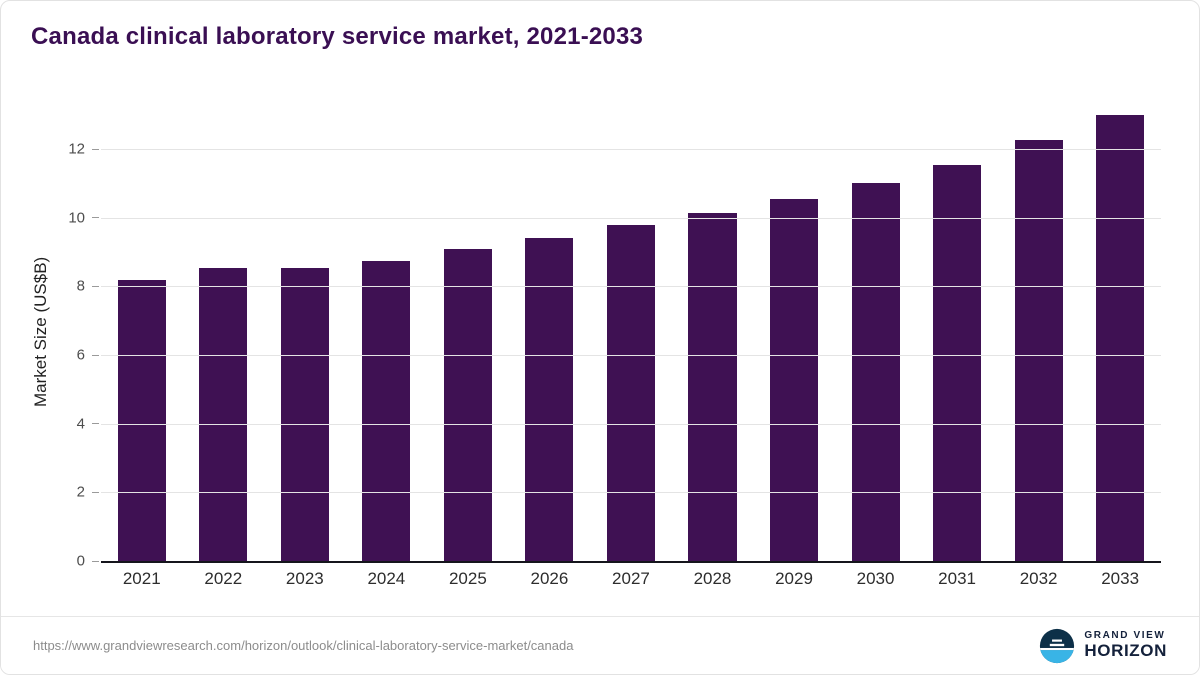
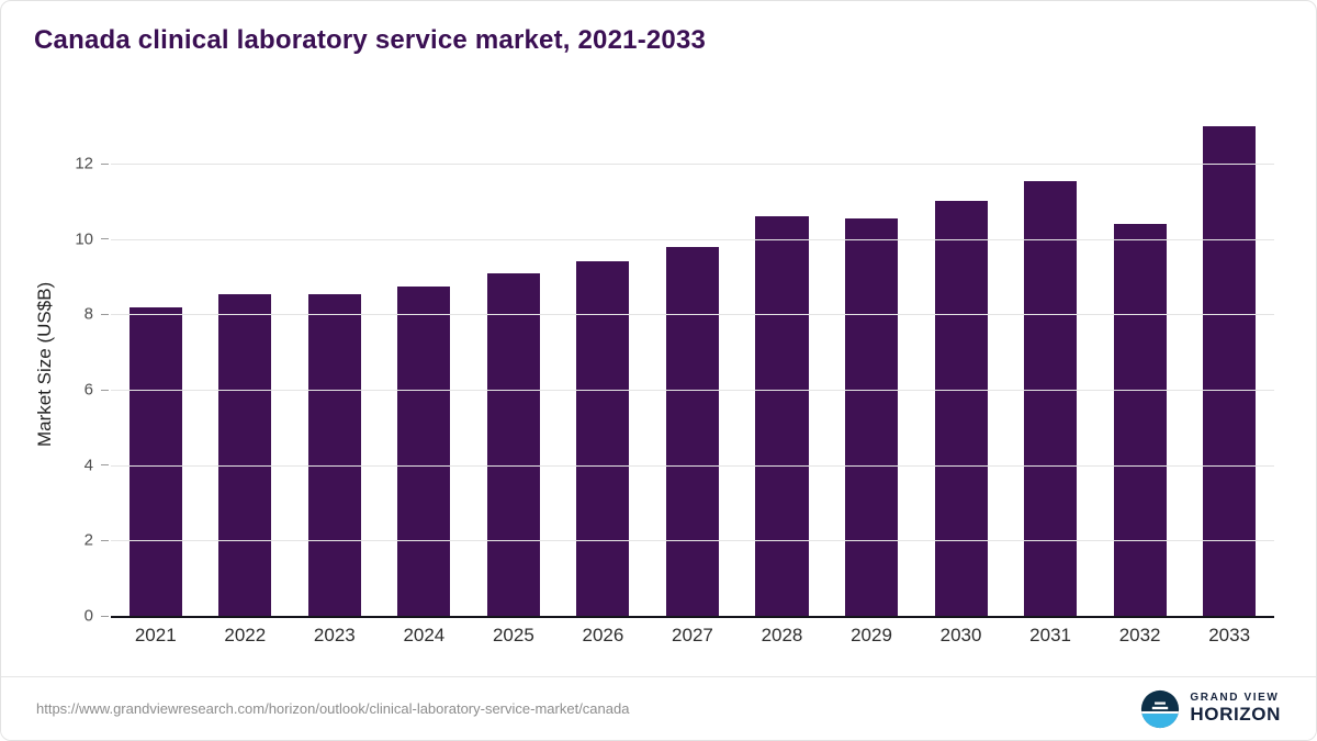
2028: 10.2 -> 10.6
2032: 12.2 -> 10.4
